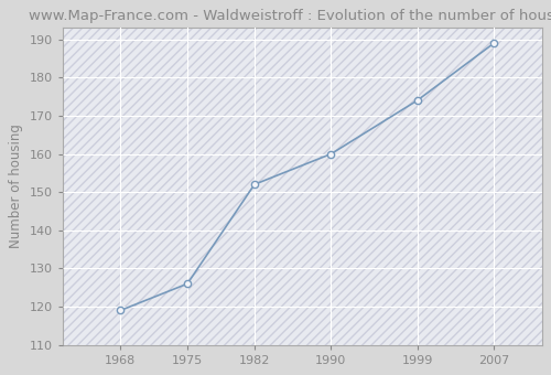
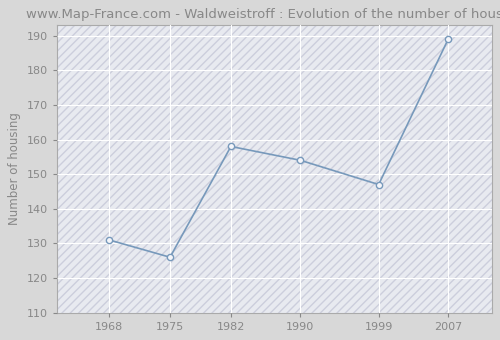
1968: 119 -> 131
1982: 152 -> 158
1990: 160 -> 154
1999: 174 -> 147
